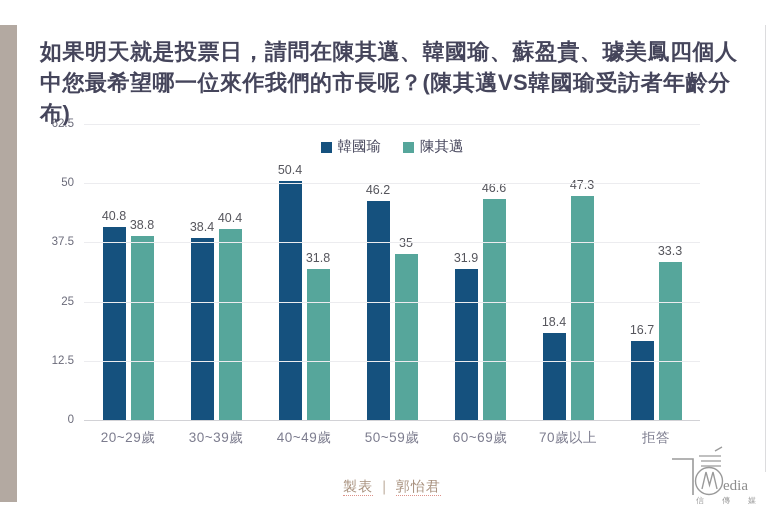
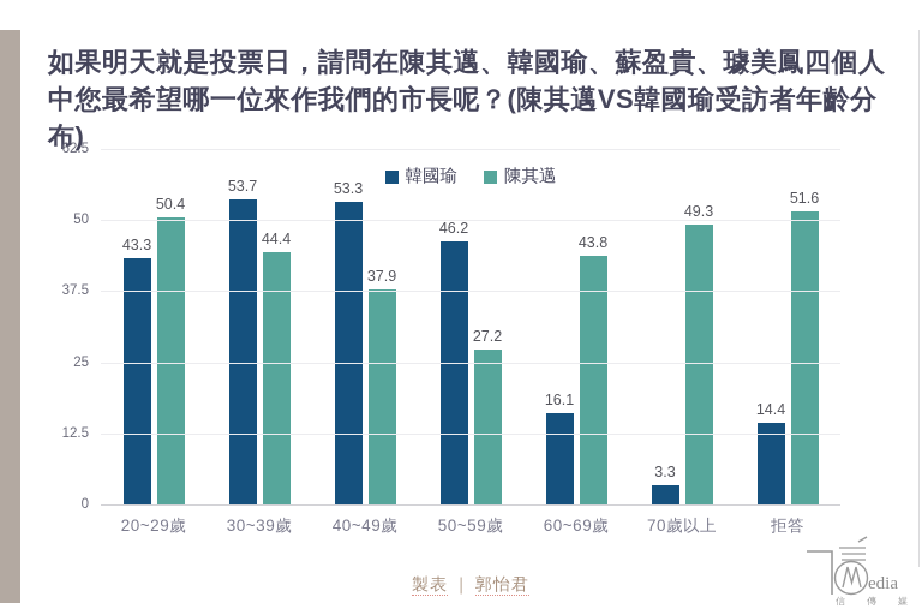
韓國瑜/20~29歲: 40.8 -> 43.3
陳其邁/20~29歲: 38.8 -> 50.4
韓國瑜/30~39歲: 38.4 -> 53.7
陳其邁/30~39歲: 40.4 -> 44.4
韓國瑜/40~49歲: 50.4 -> 53.3
陳其邁/40~49歲: 31.8 -> 37.9
陳其邁/50~59歲: 35 -> 27.2
韓國瑜/60~69歲: 31.9 -> 16.1
陳其邁/60~69歲: 46.6 -> 43.8
韓國瑜/70歲以上: 18.4 -> 3.3
陳其邁/70歲以上: 47.3 -> 49.3
韓國瑜/拒答: 16.7 -> 14.4
陳其邁/拒答: 33.3 -> 51.6
